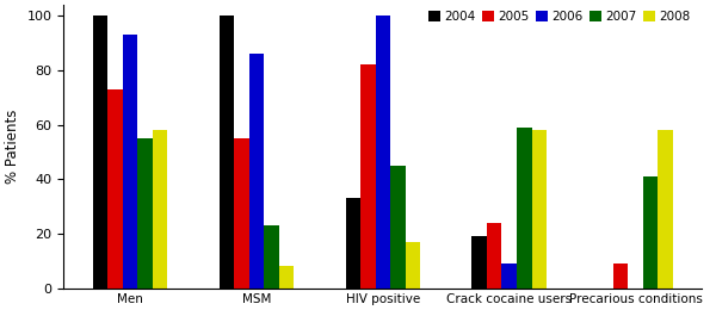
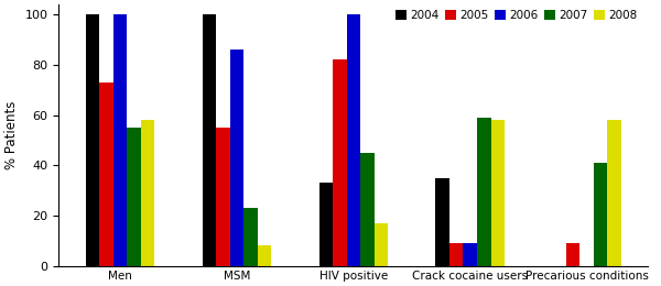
2006/Men: 93 -> 100
2004/Crack cocaine users: 19 -> 35
2005/Crack cocaine users: 24 -> 9
